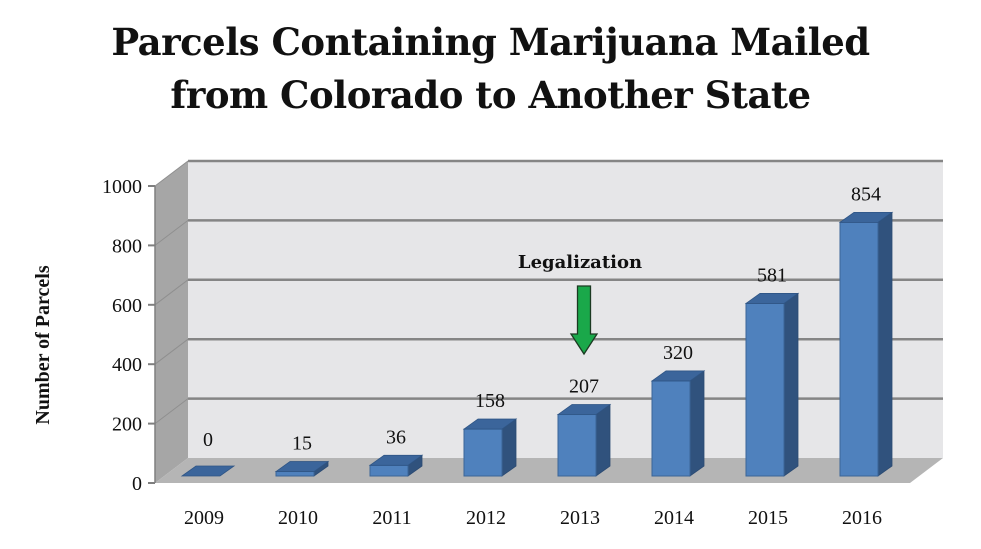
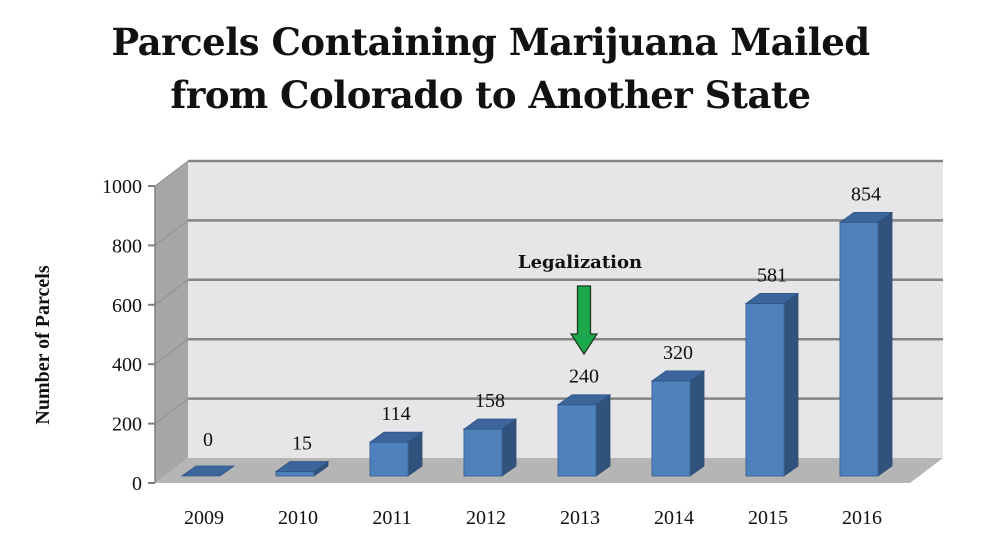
2011: 36 -> 114
2013: 207 -> 240
